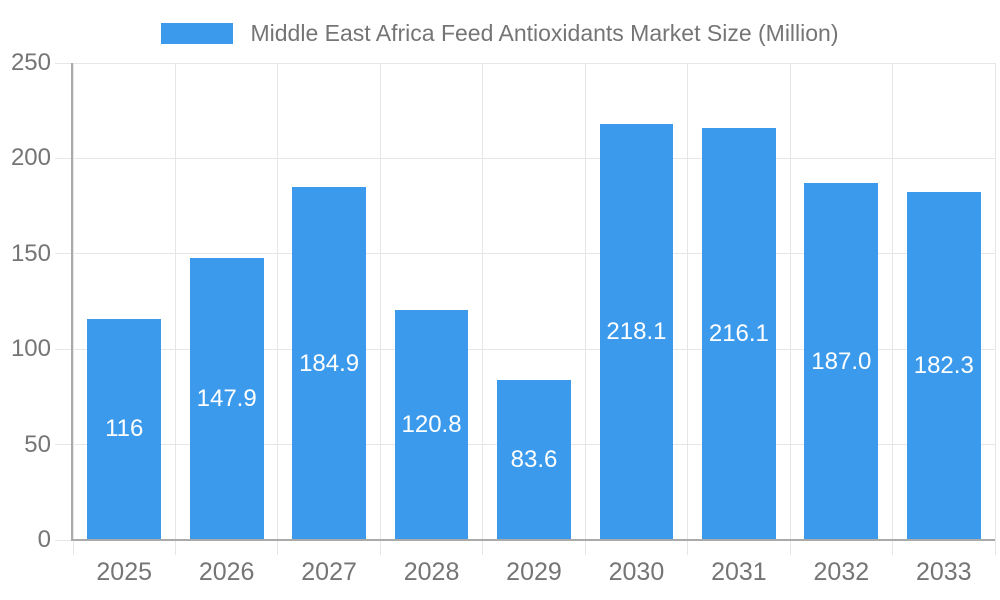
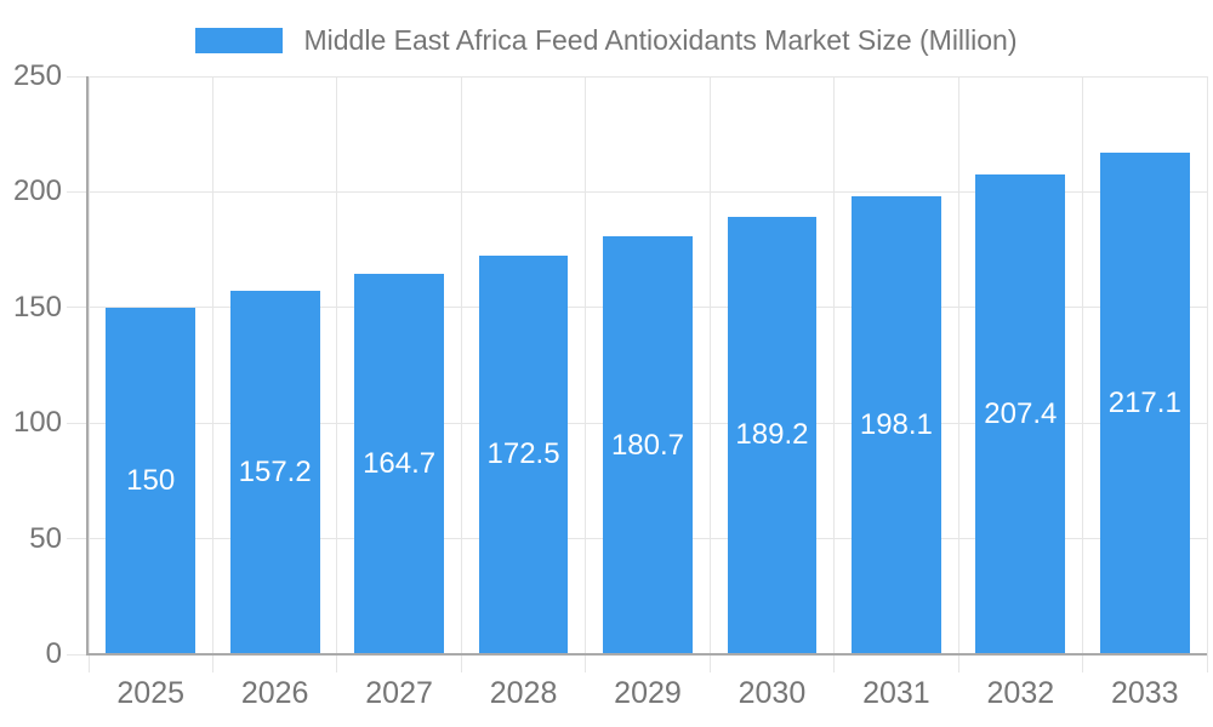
2025: 116 -> 150
2026: 147.9 -> 157.2
2027: 184.9 -> 164.7
2028: 120.8 -> 172.5
2029: 83.6 -> 180.7
2030: 218.1 -> 189.2
2031: 216.1 -> 198.1
2032: 187.0 -> 207.4
2033: 182.3 -> 217.1
